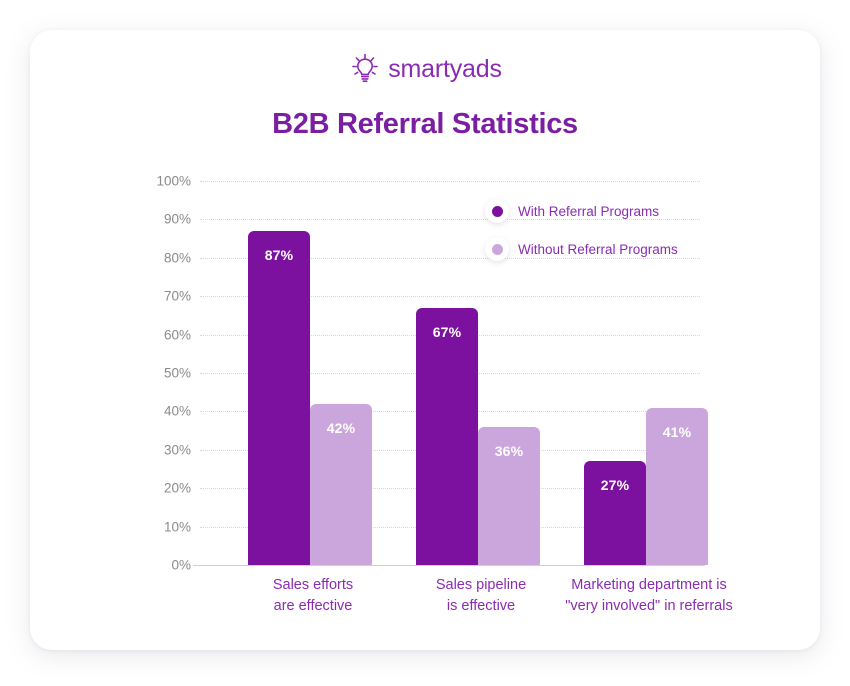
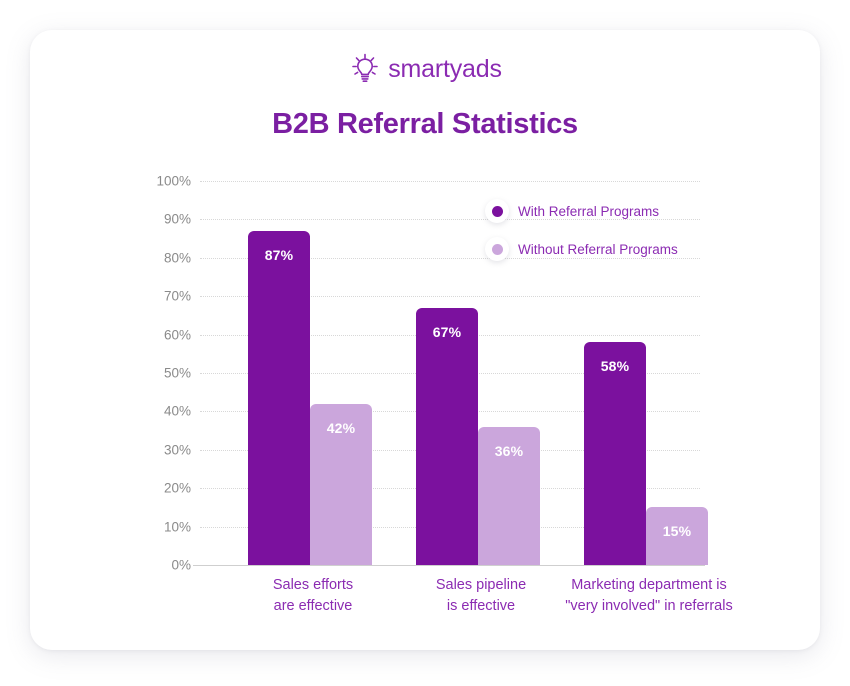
With Referral Programs/Marketing department is "very involved" in referrals: 27% -> 58%
Without Referral Programs/Marketing department is "very involved" in referrals: 41% -> 15%
